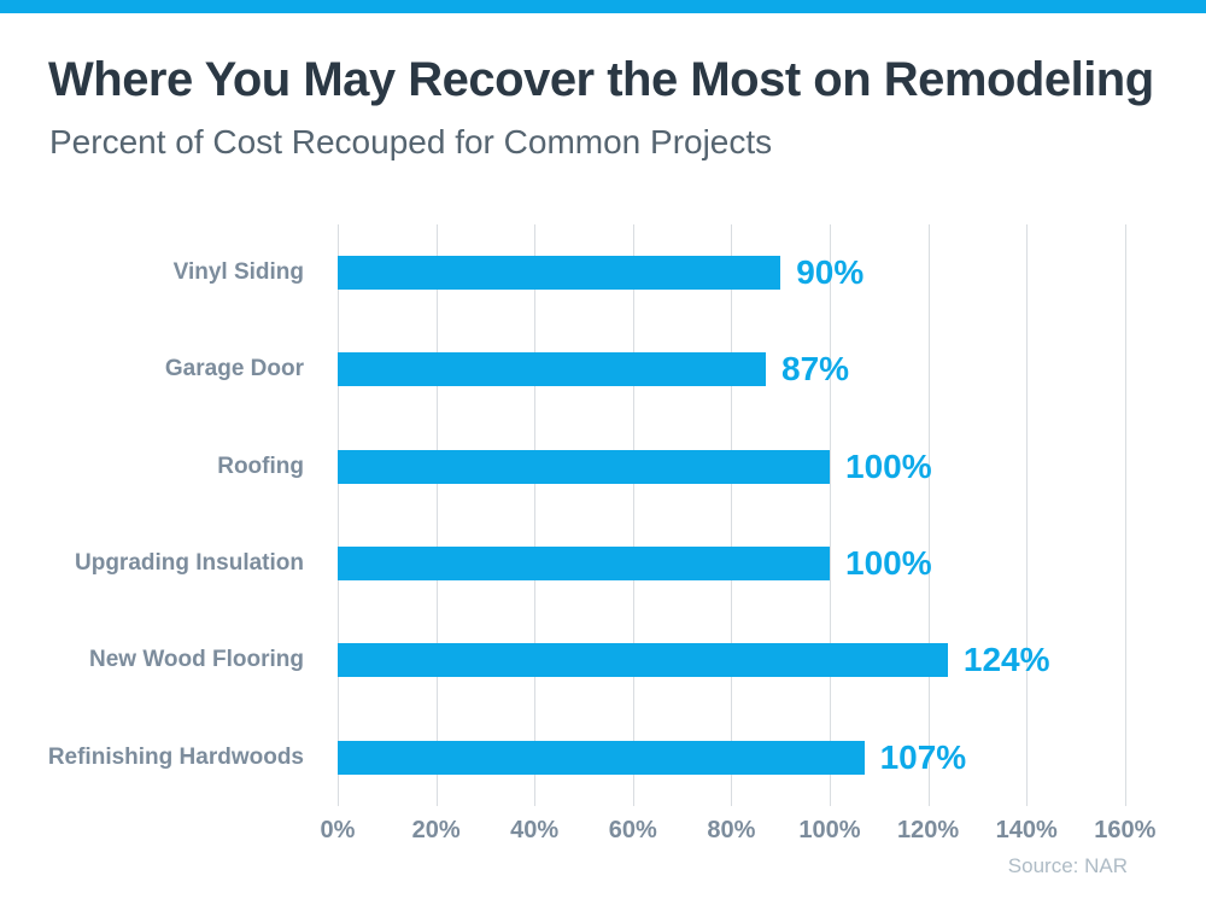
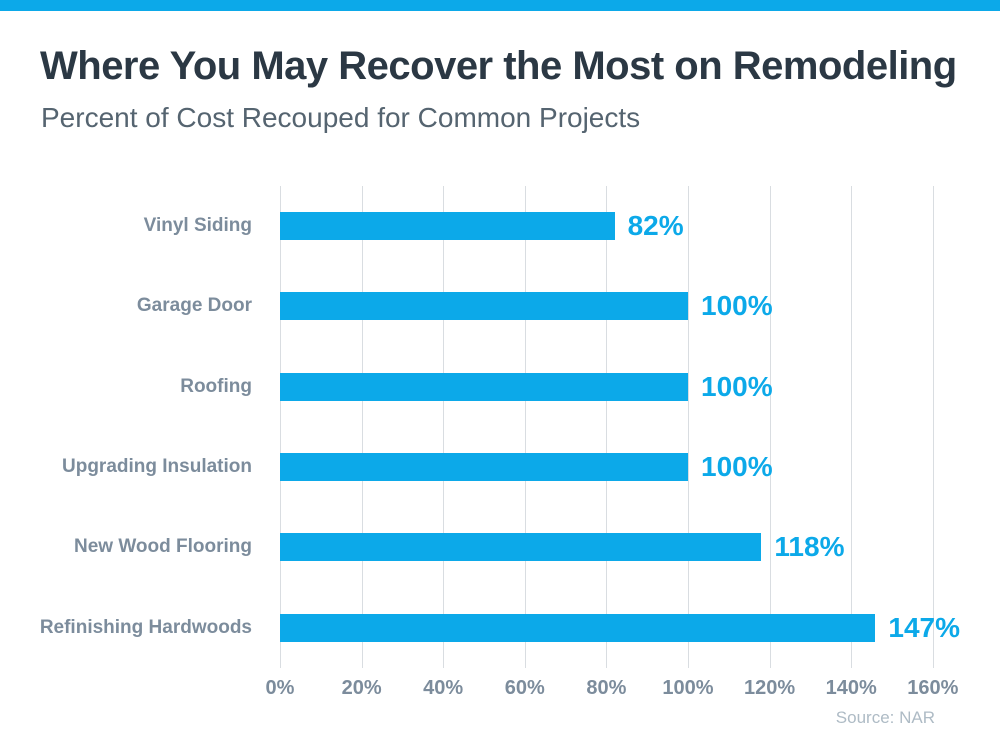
Vinyl Siding: 90% -> 82%
Garage Door: 87% -> 100%
New Wood Flooring: 124% -> 118%
Refinishing Hardwoods: 107% -> 147%
